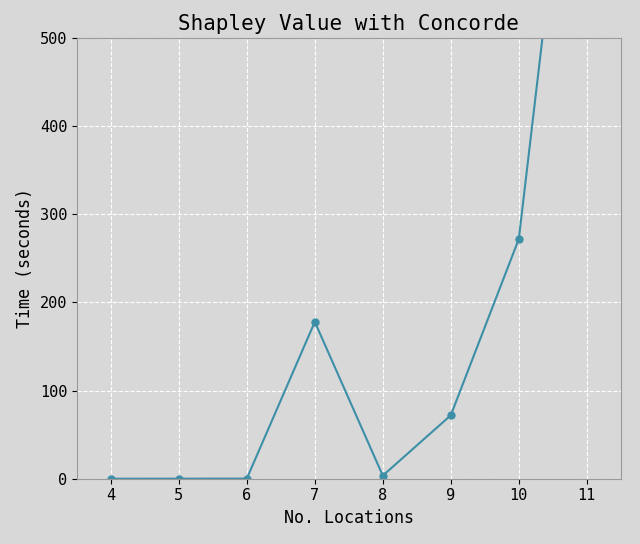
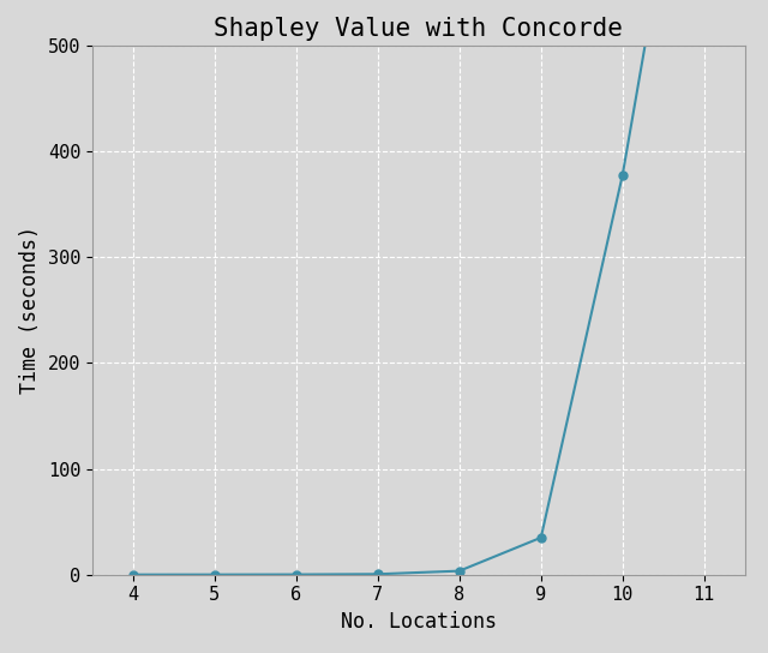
7: 178 -> 0
9: 72 -> 35
10: 272 -> 378
